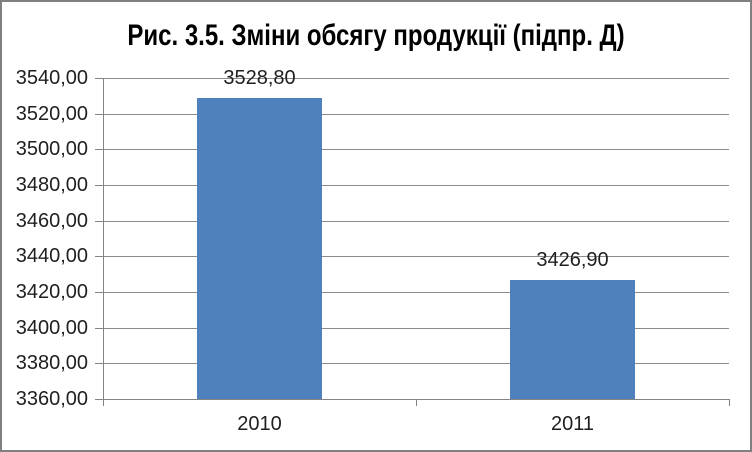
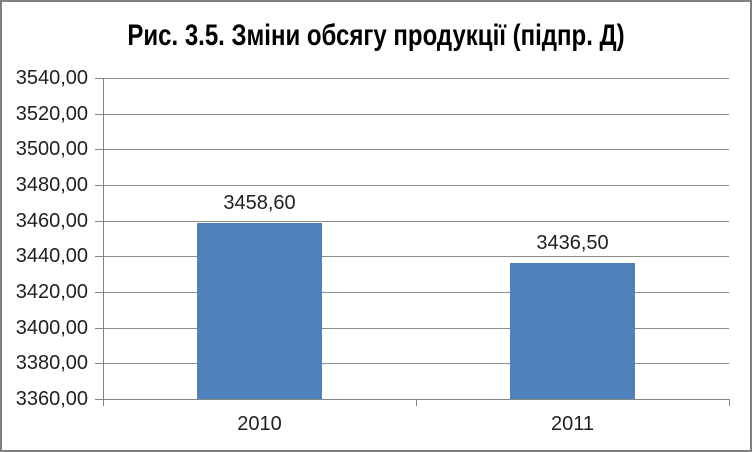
2010: 3528,80 -> 3458,60
2011: 3426,90 -> 3436,50
